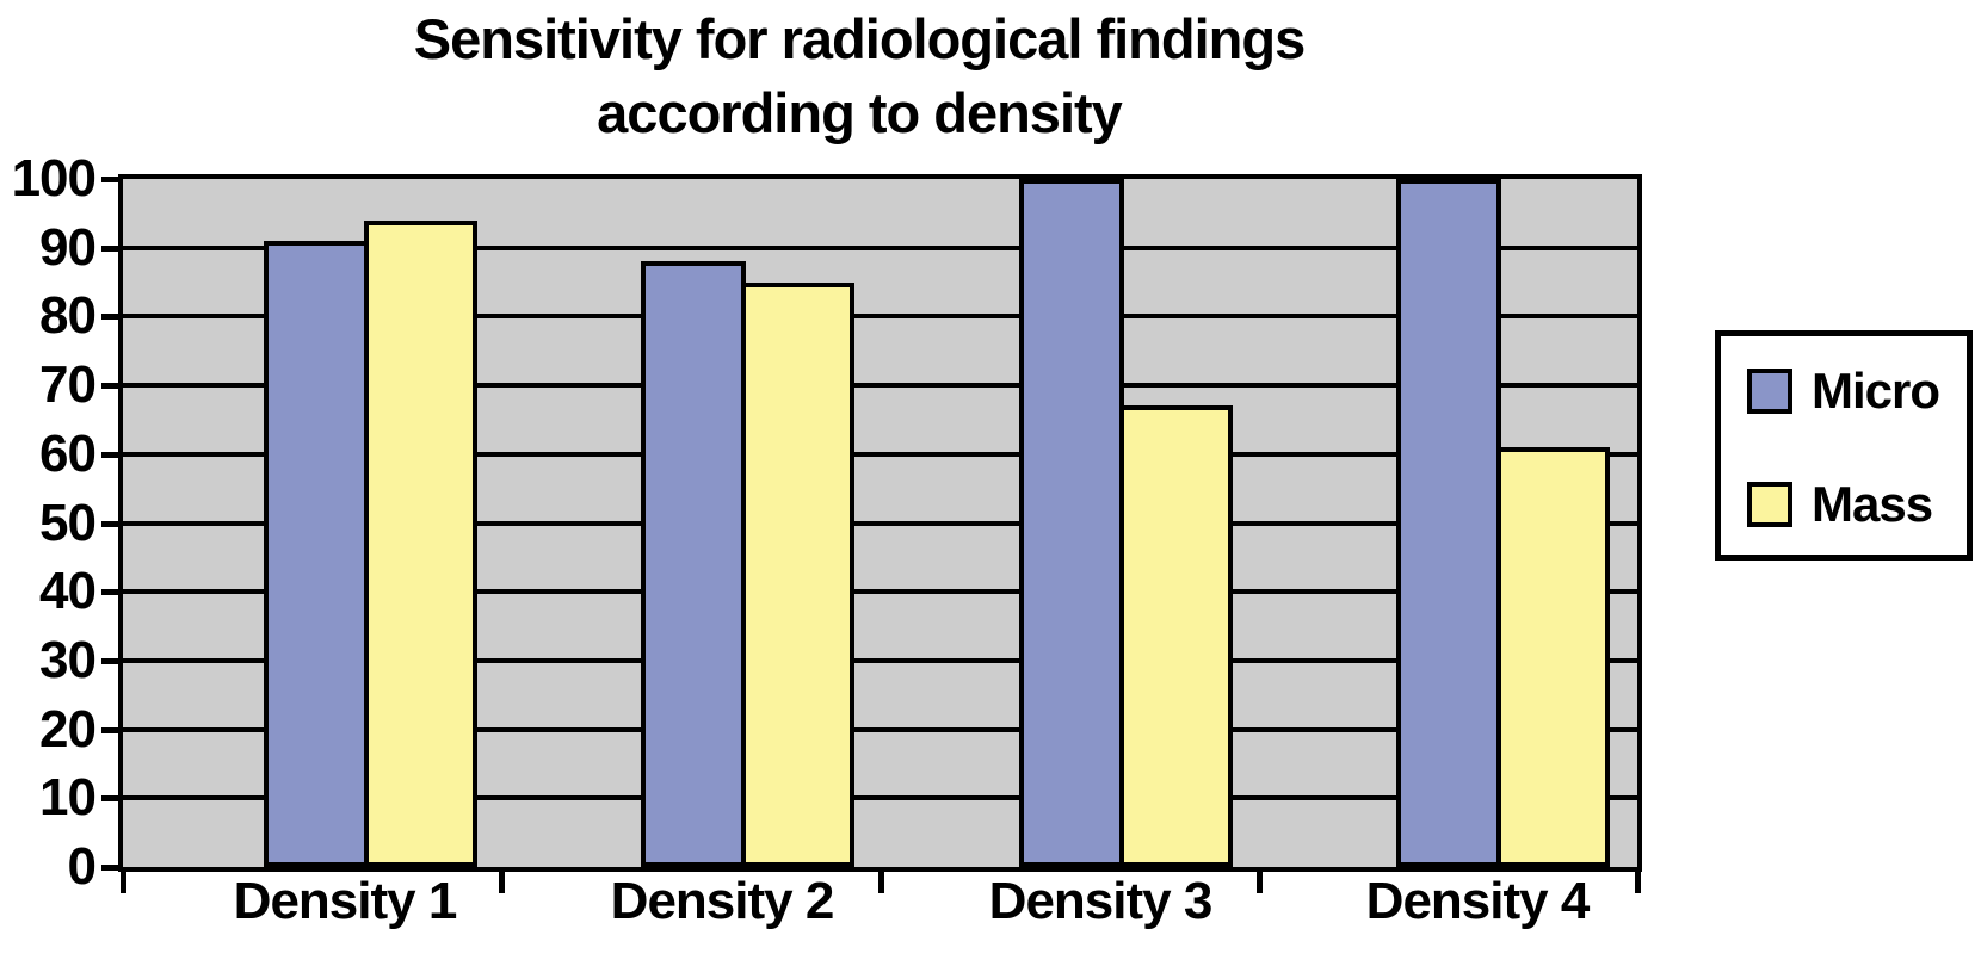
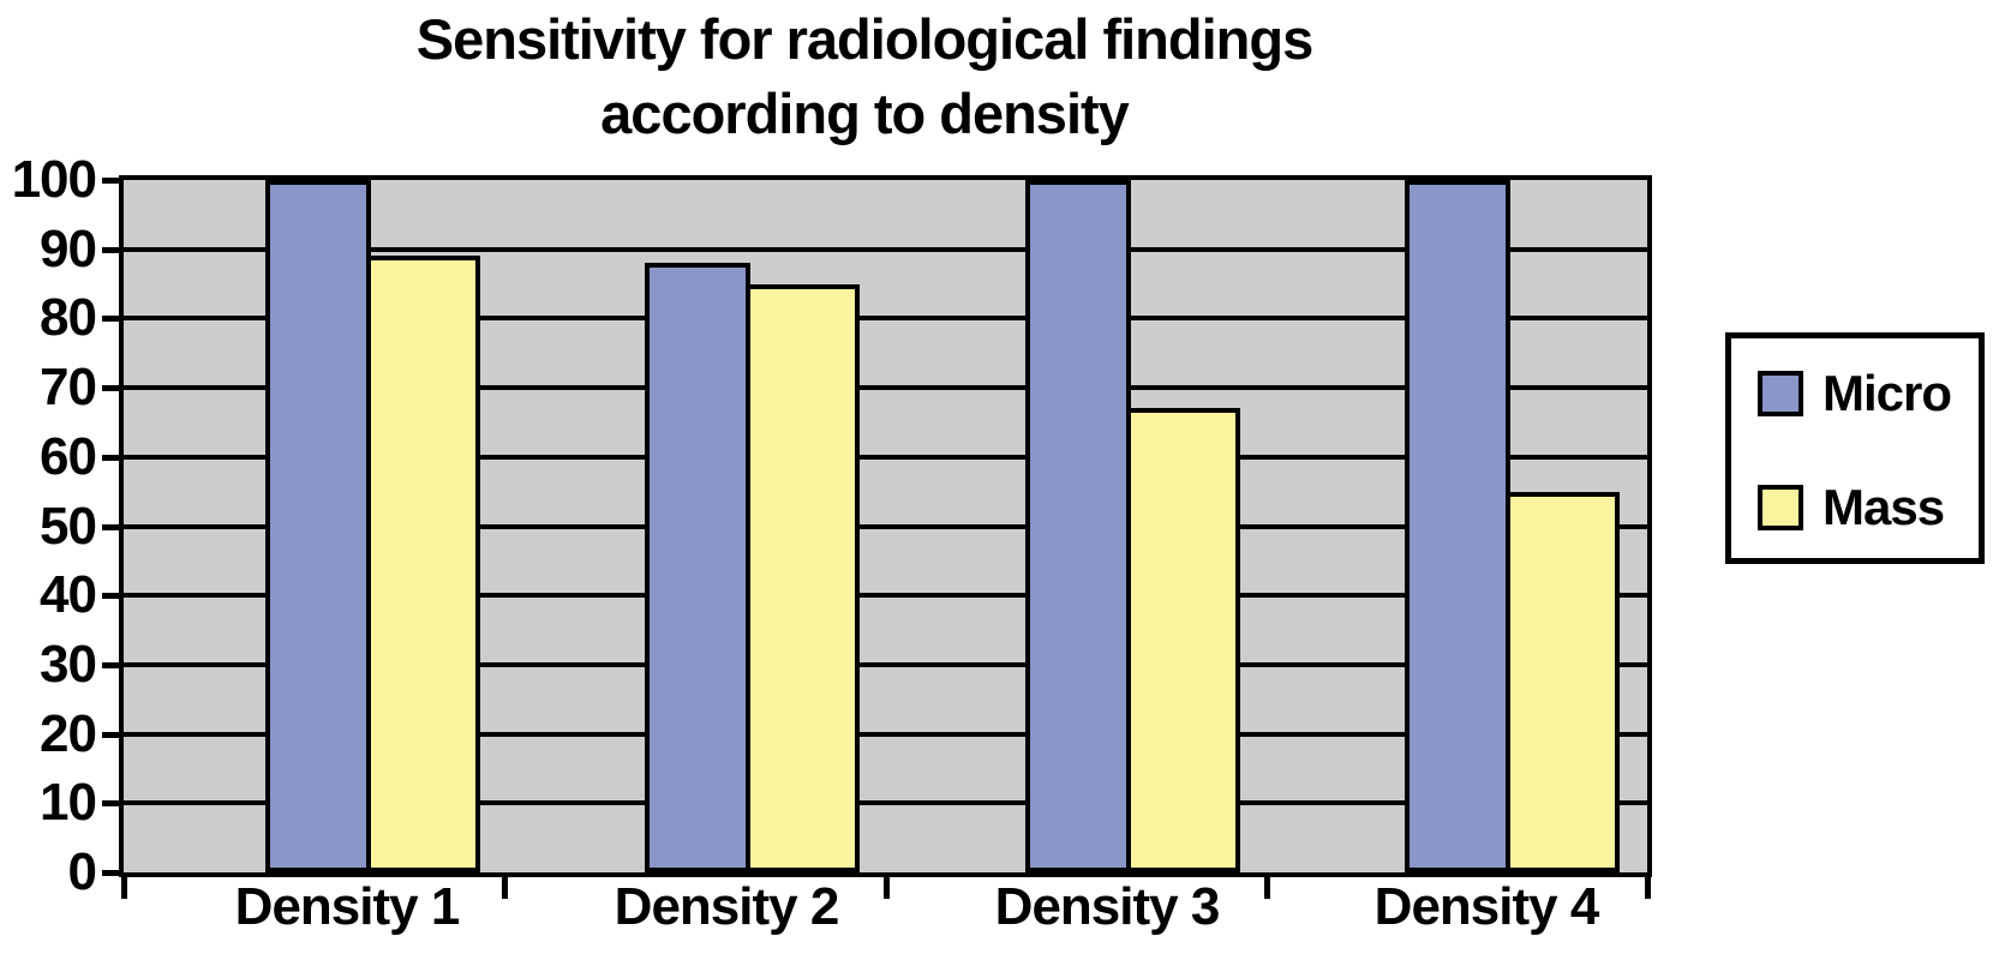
Micro/Density 1: 91 -> 100
Mass/Density 1: 94 -> 89
Mass/Density 4: 61 -> 55
